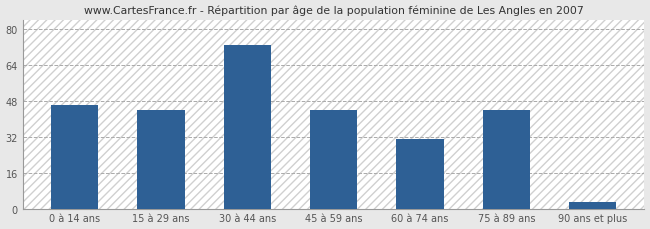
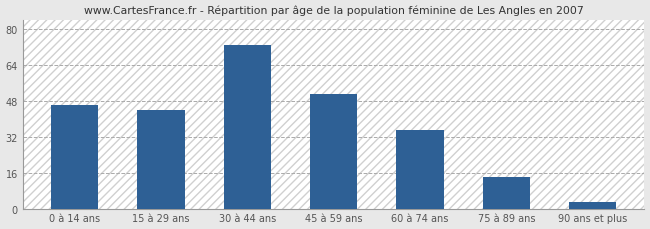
45 à 59 ans: 44 -> 51
60 à 74 ans: 31 -> 35
75 à 89 ans: 44 -> 14
